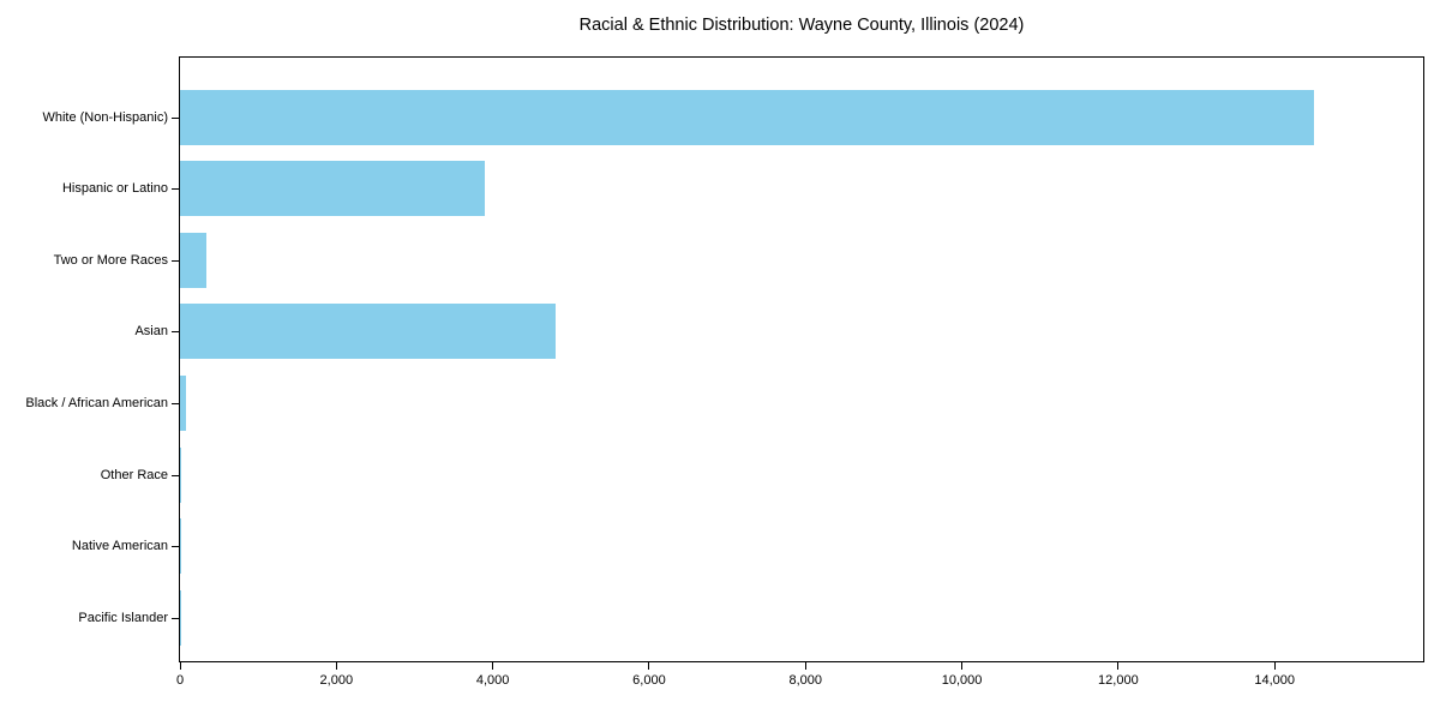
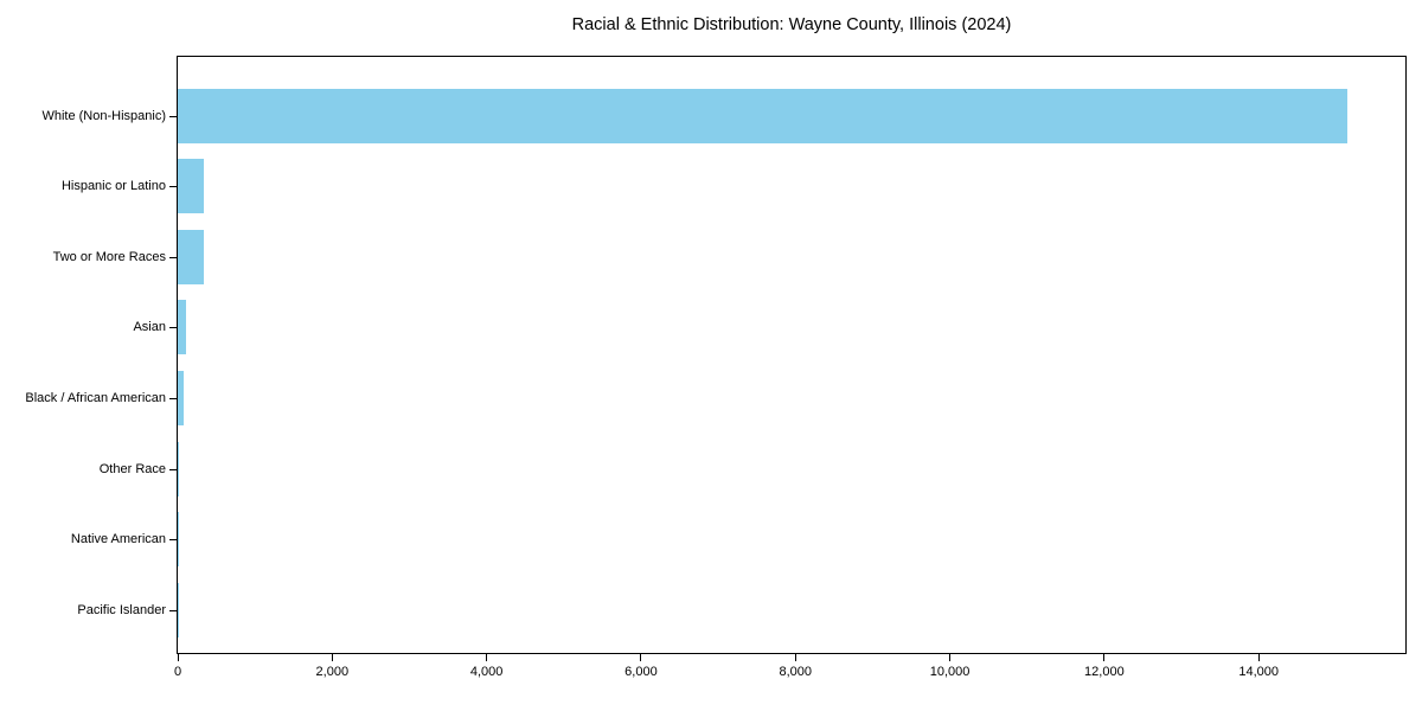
White (Non-Hispanic): 14500 -> 15200
Hispanic or Latino: 3900 -> 300
Asian: 4800 -> 100
